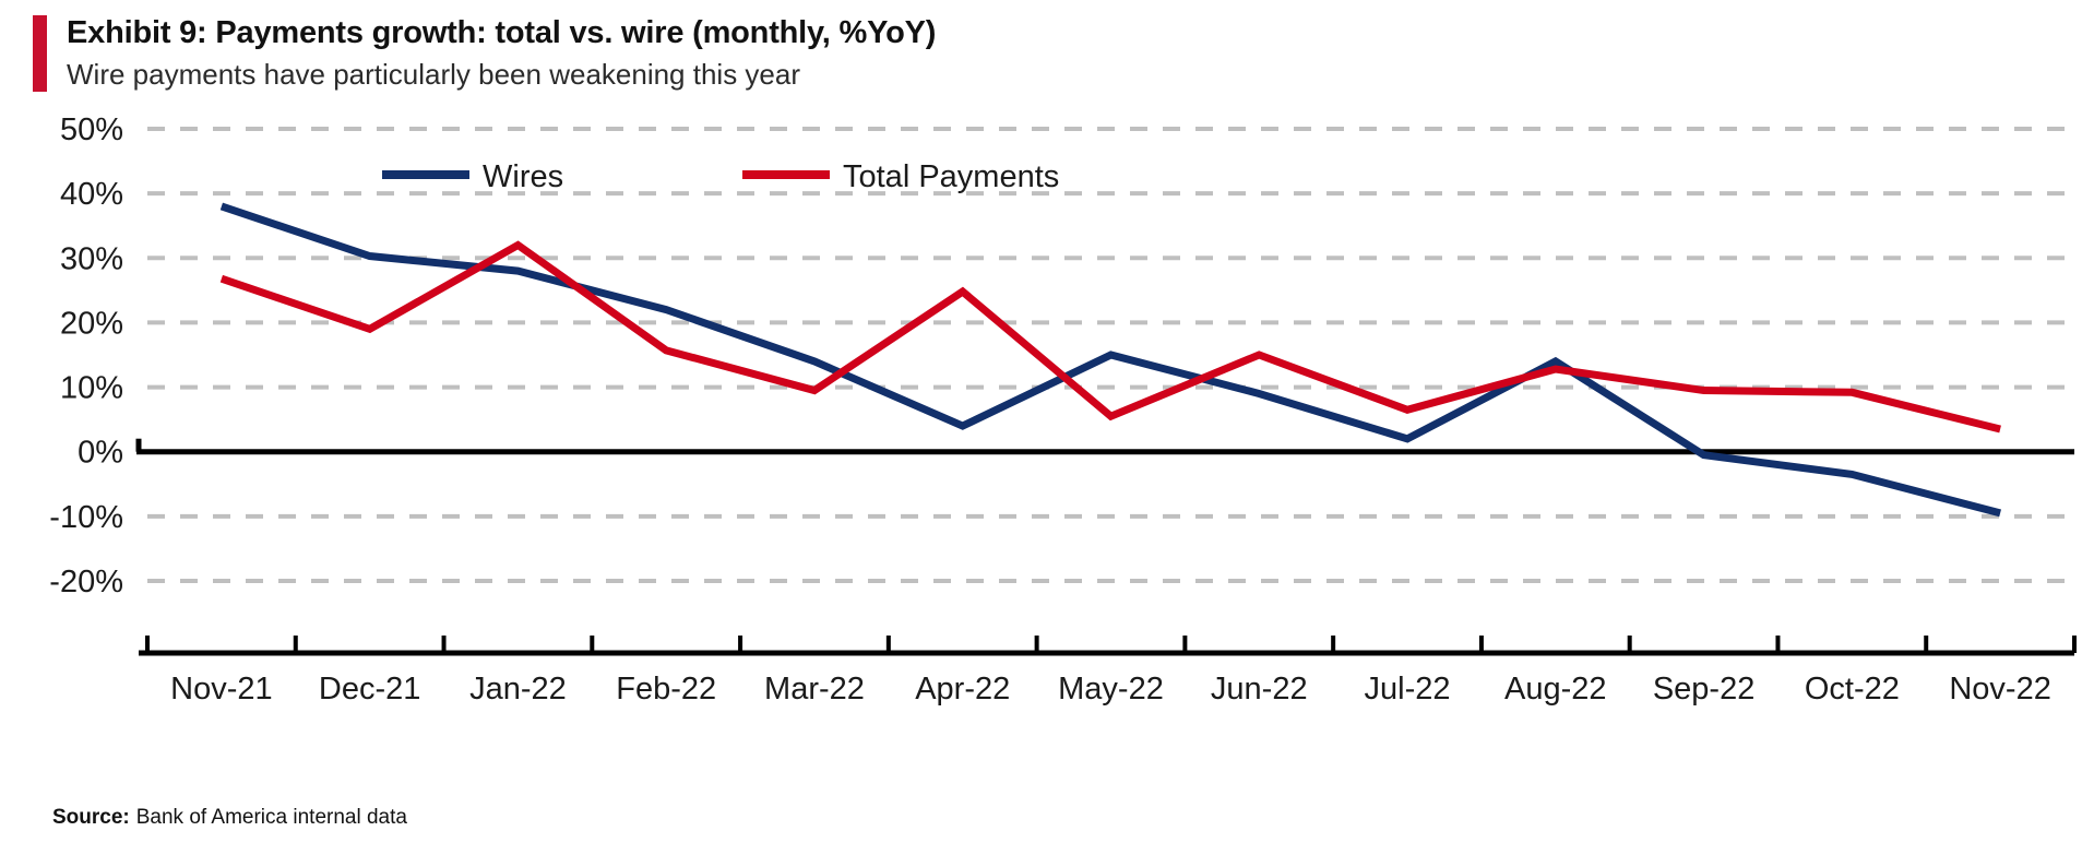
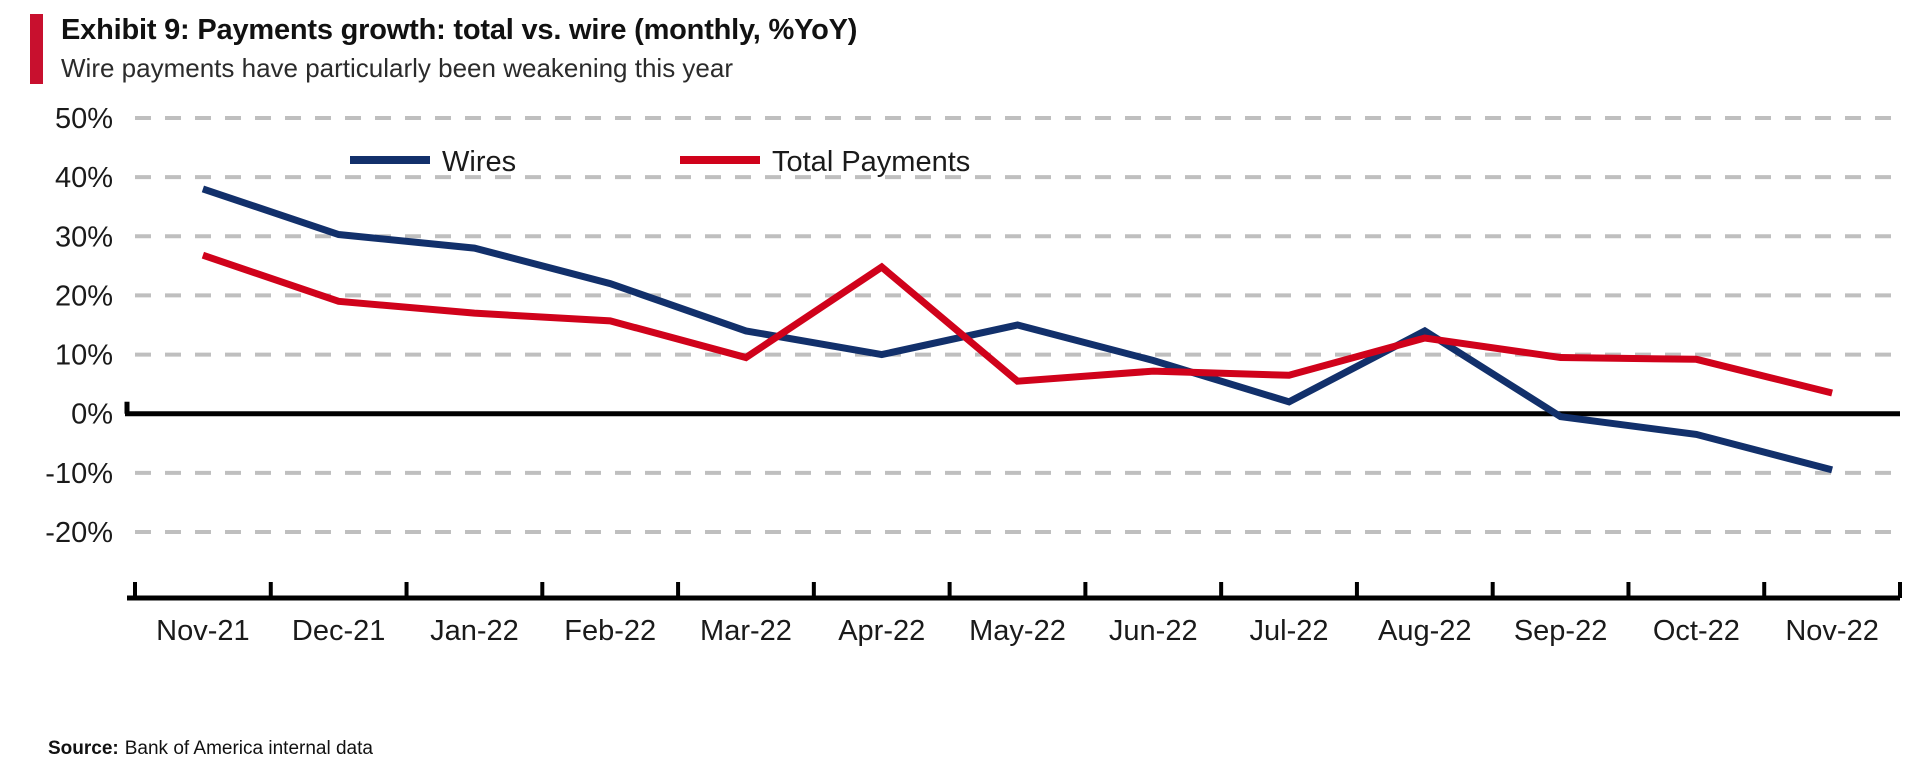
Total Payments/Jan-22: 32% -> 17%
Wires/Apr-22: 4% -> 10%
Total Payments/Jun-22: 15% -> 7%
